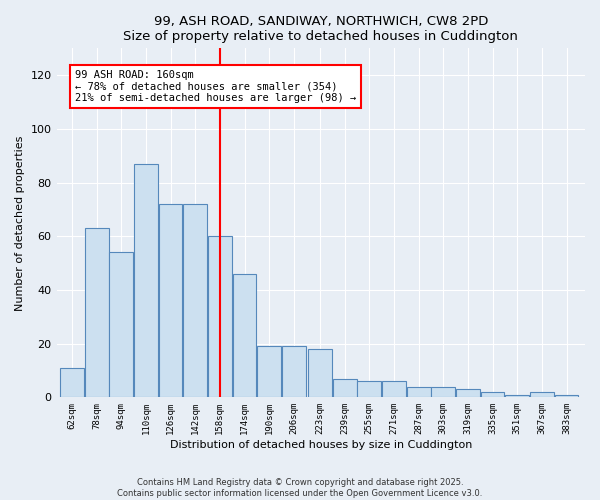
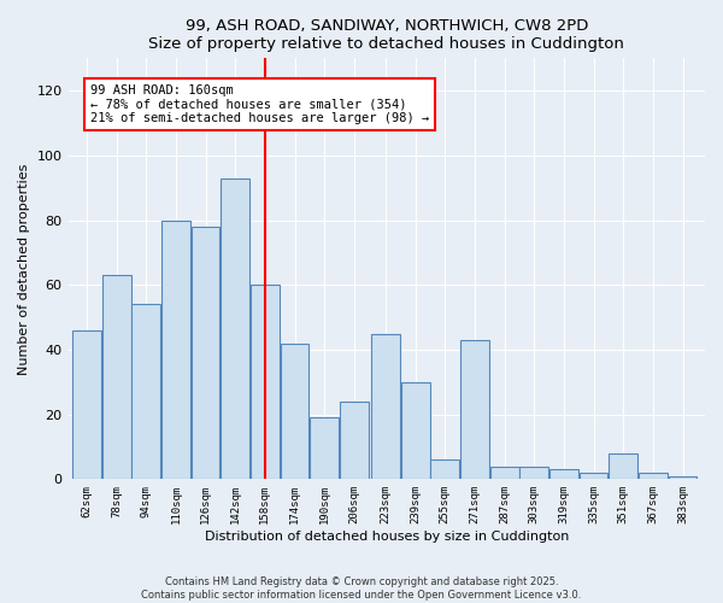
62sqm: 11 -> 46
110sqm: 87 -> 80
126sqm: 72 -> 78
142sqm: 72 -> 93
174sqm: 46 -> 42
206sqm: 19 -> 24
223sqm: 18 -> 45
239sqm: 7 -> 30
271sqm: 6 -> 43
351sqm: 1 -> 8
